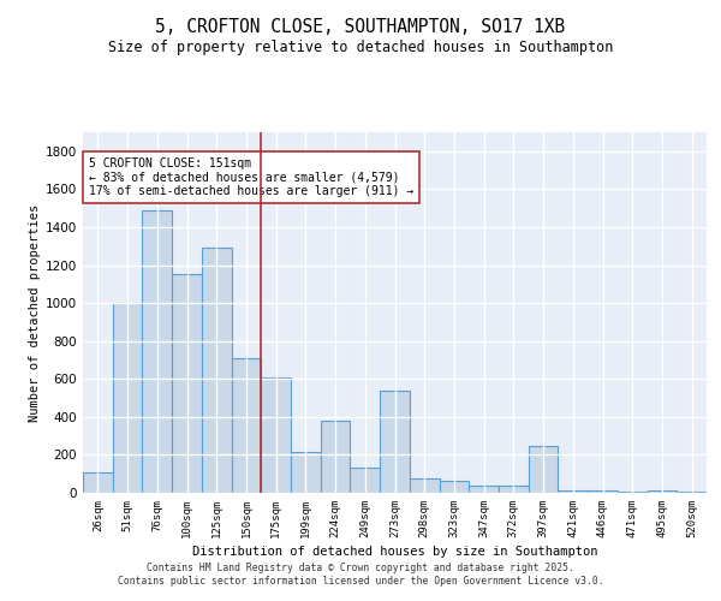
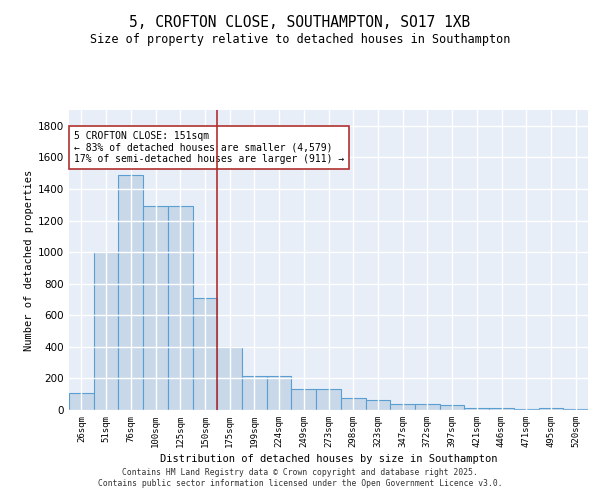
100sqm: 1150 -> 1290
175sqm: 610 -> 400
224sqm: 380 -> 220
273sqm: 540 -> 130
397sqm: 250 -> 30
